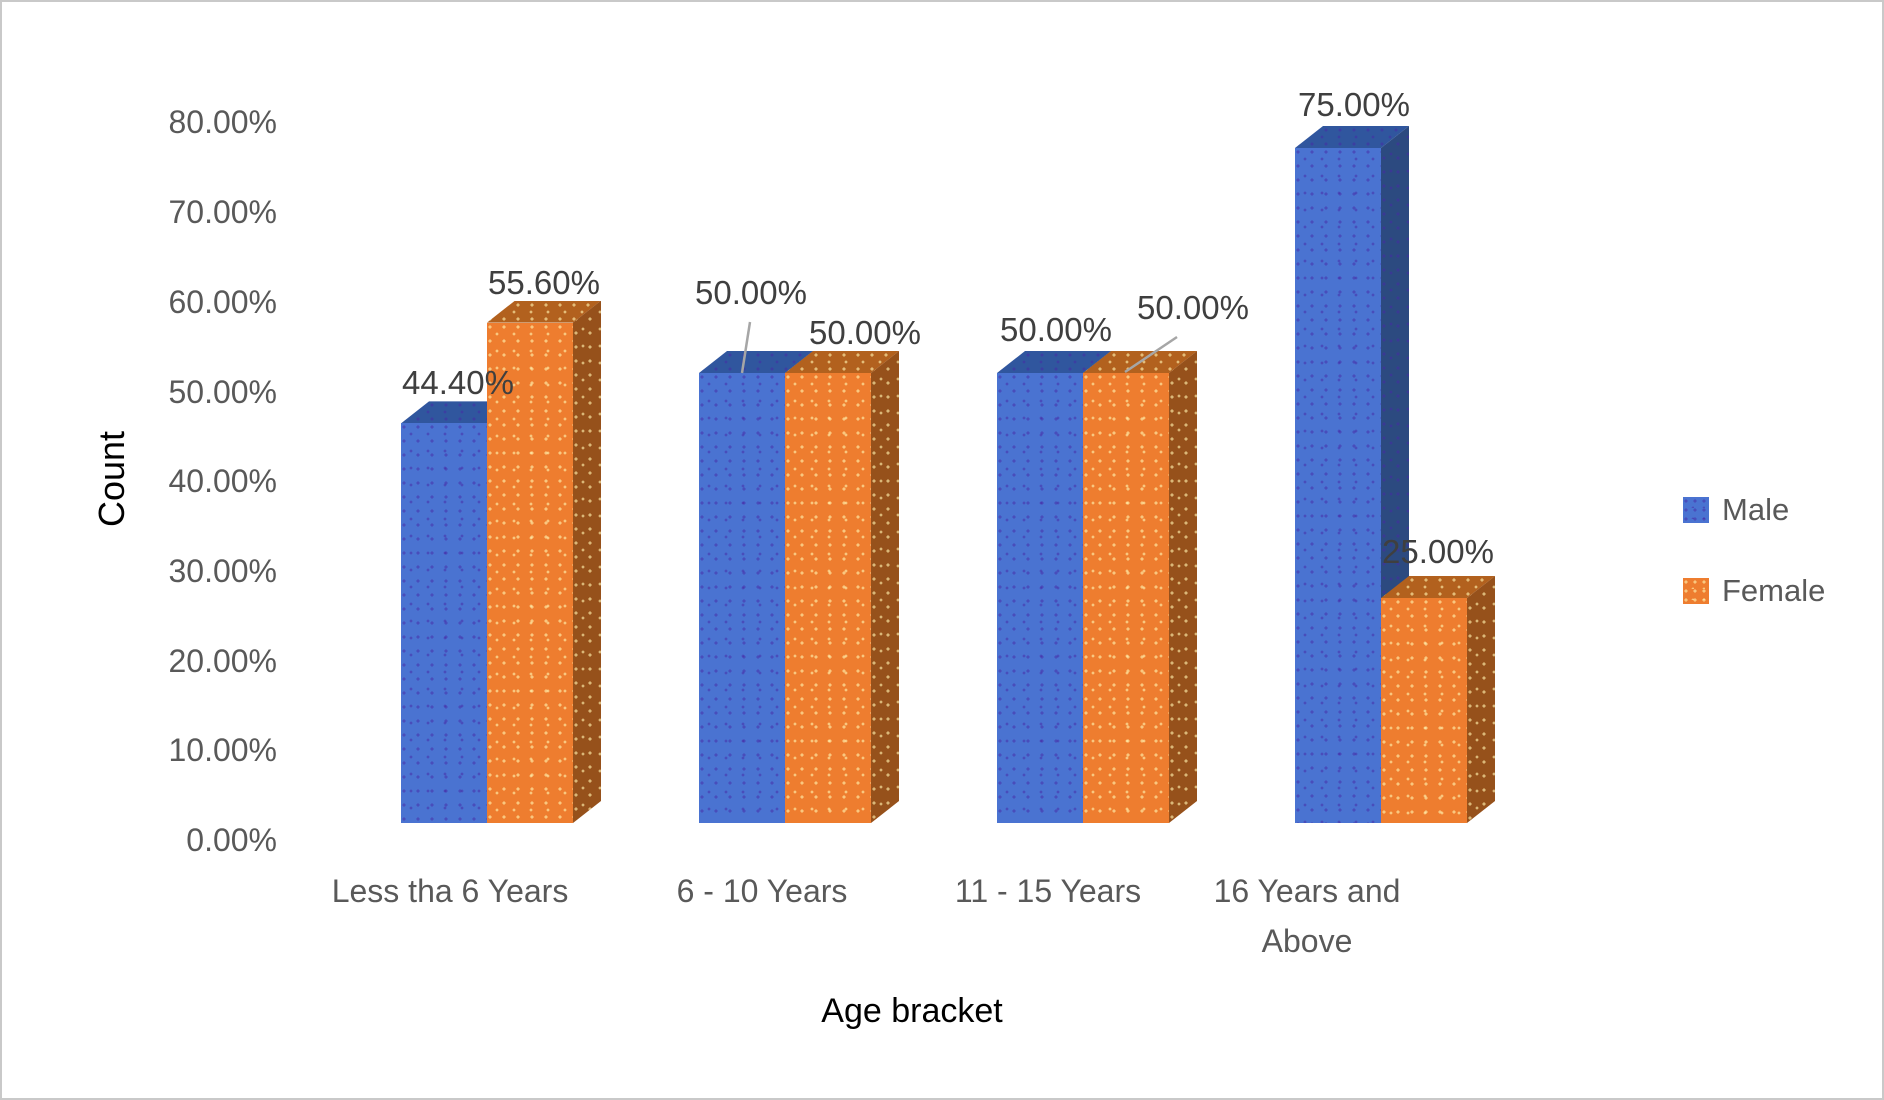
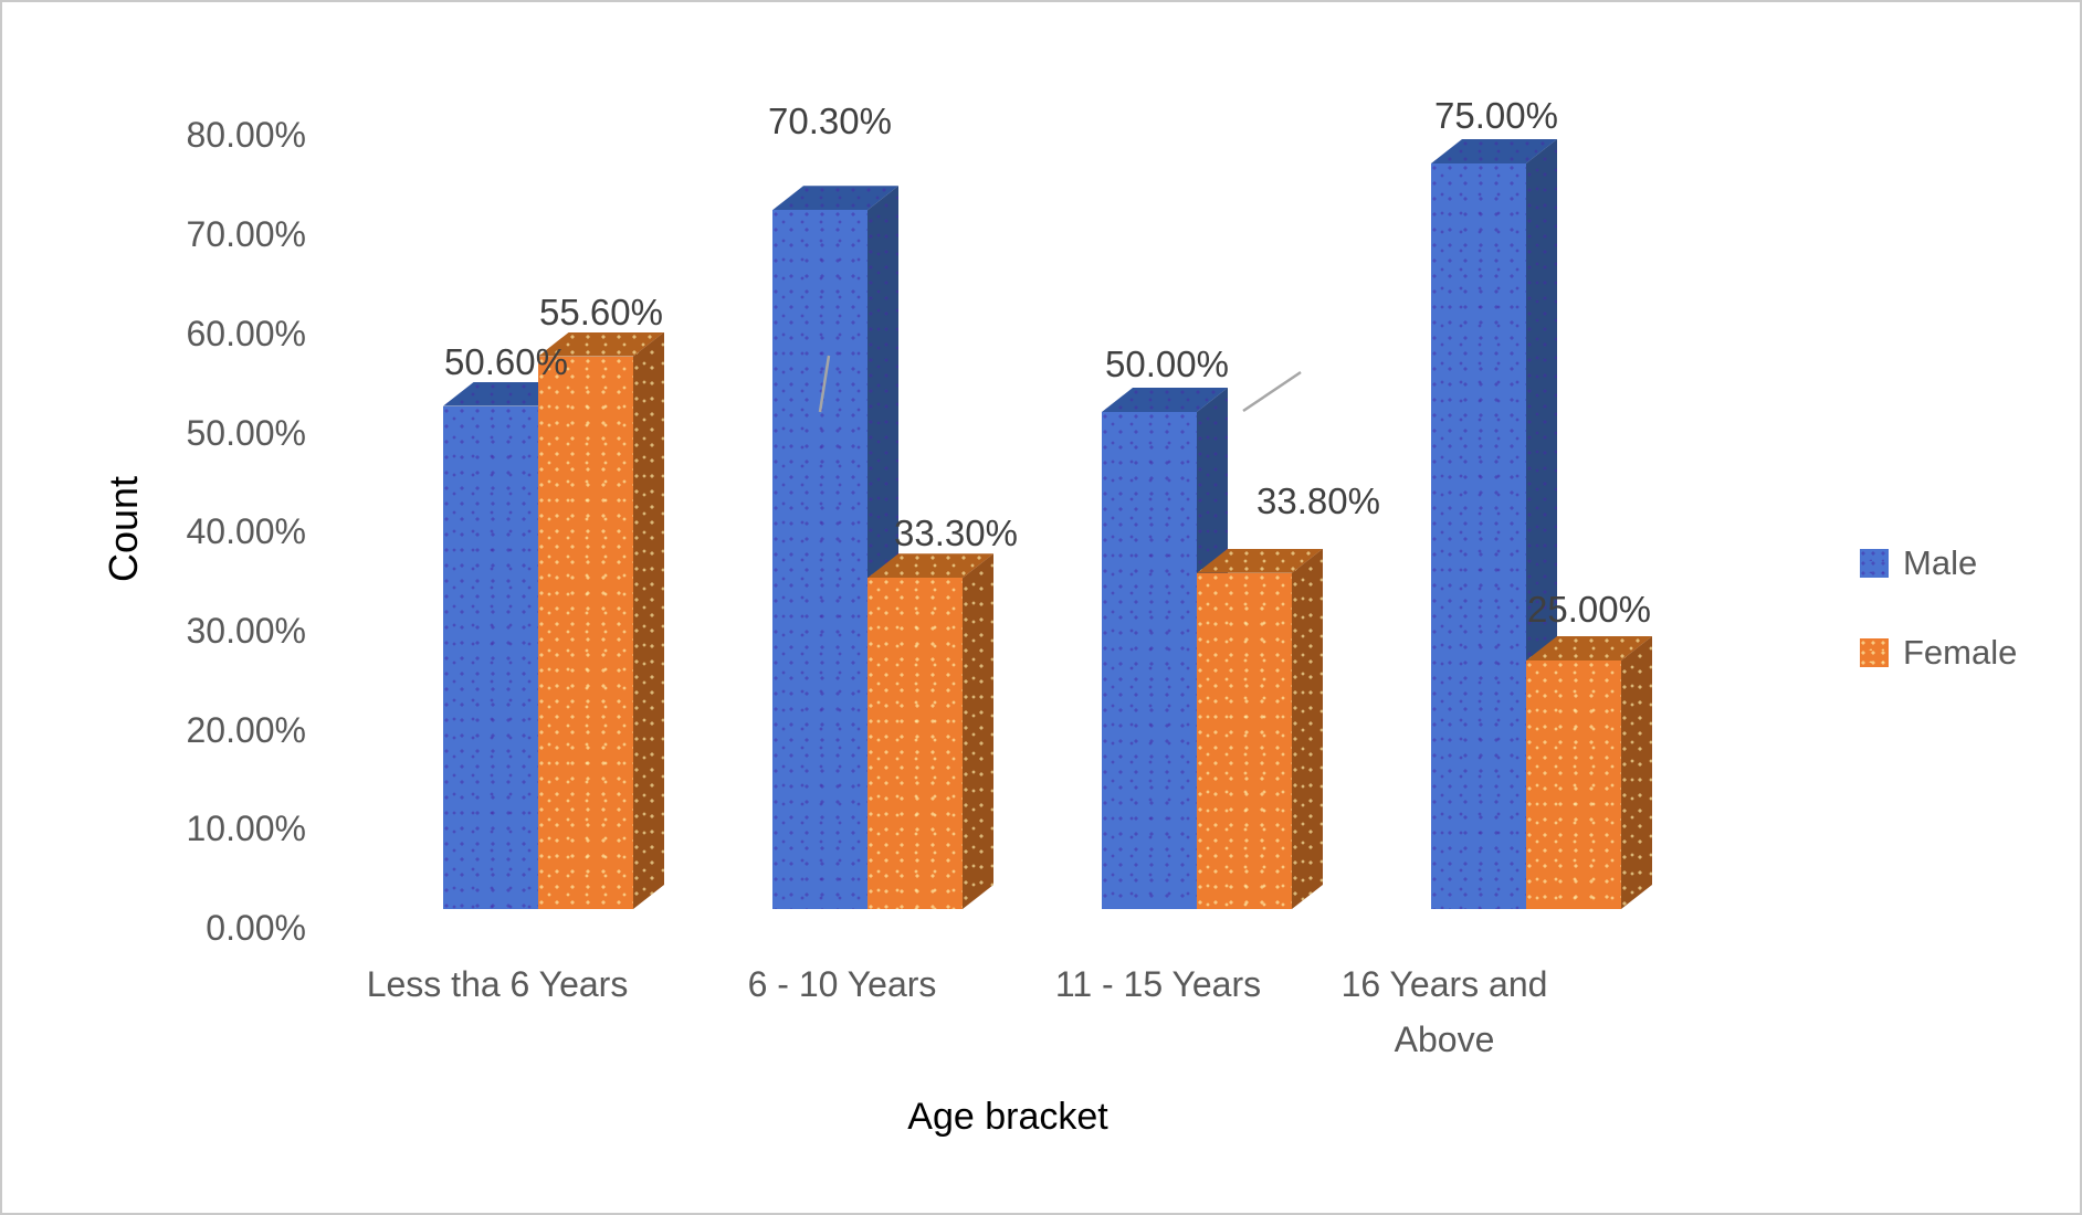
Male/Less tha 6 Years: 44.40% -> 50.60%
Male/6 - 10 Years: 50.00% -> 70.30%
Female/6 - 10 Years: 50.00% -> 33.30%
Female/11 - 15 Years: 50.00% -> 33.80%
